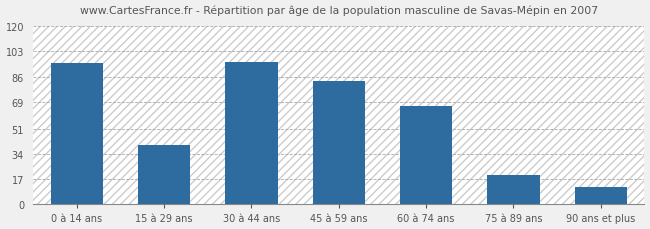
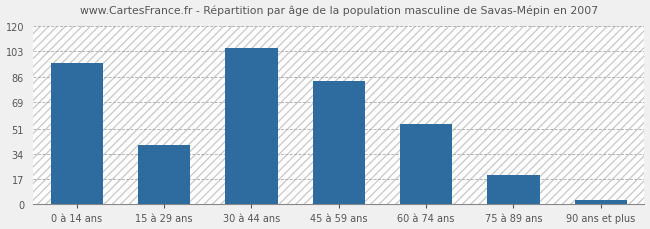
30 à 44 ans: 96 -> 105
60 à 74 ans: 66 -> 54
90 ans et plus: 12 -> 3
